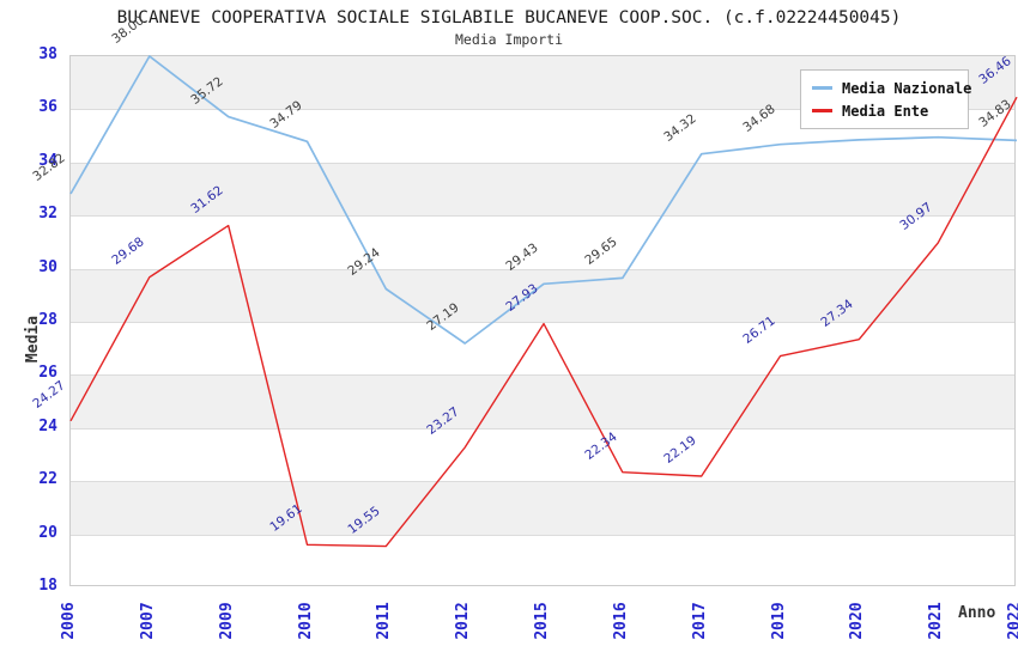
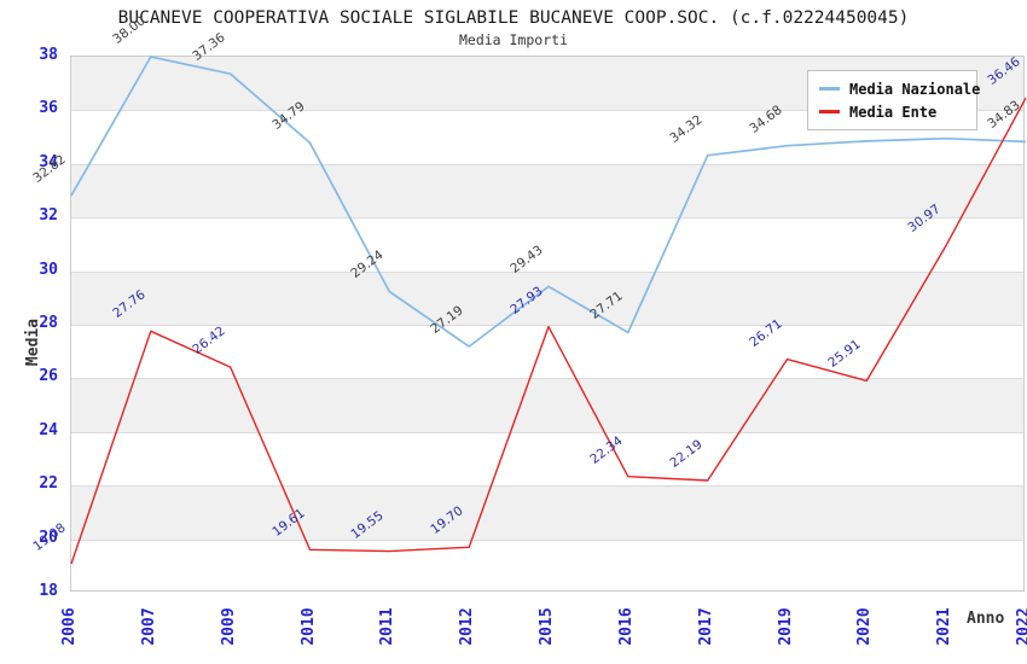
Media Ente/2006: 24.27 -> 19.08
Media Ente/2007: 29.68 -> 27.76
Media Nazionale/2009: 35.72 -> 37.36
Media Ente/2009: 31.62 -> 26.42
Media Ente/2012: 23.27 -> 19.70
Media Nazionale/2016: 29.65 -> 27.71
Media Ente/2020: 27.34 -> 25.91
